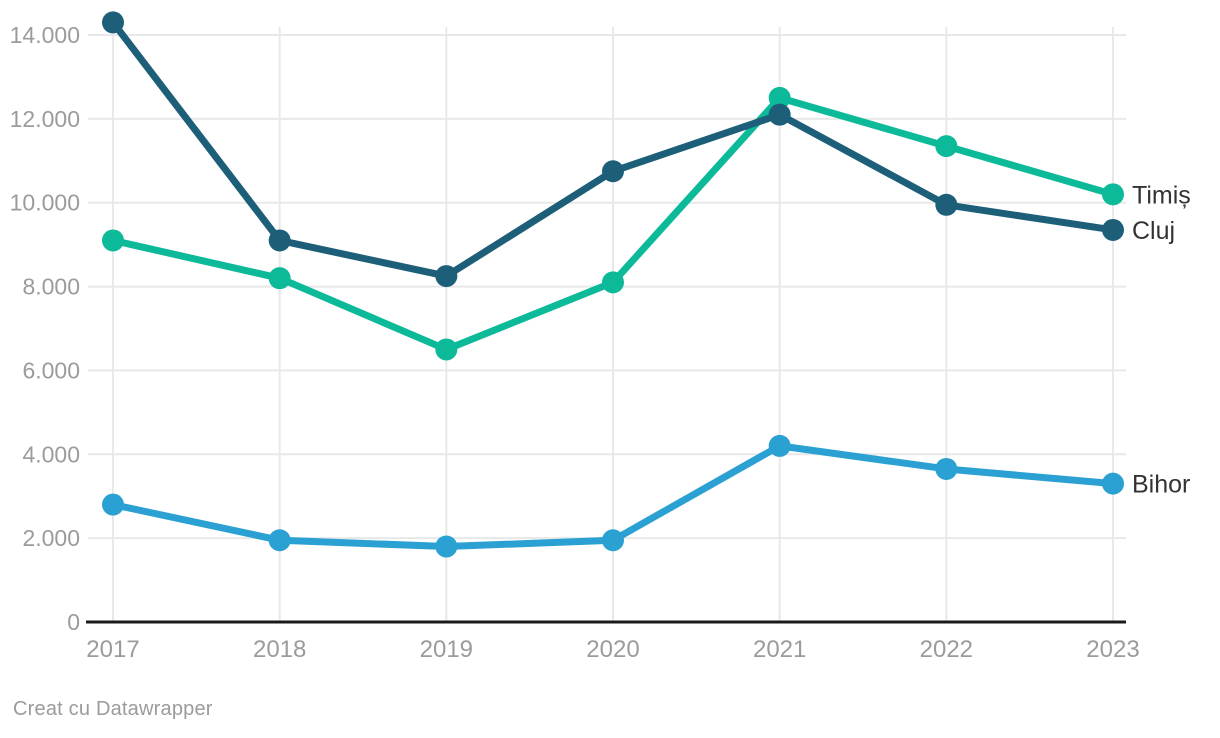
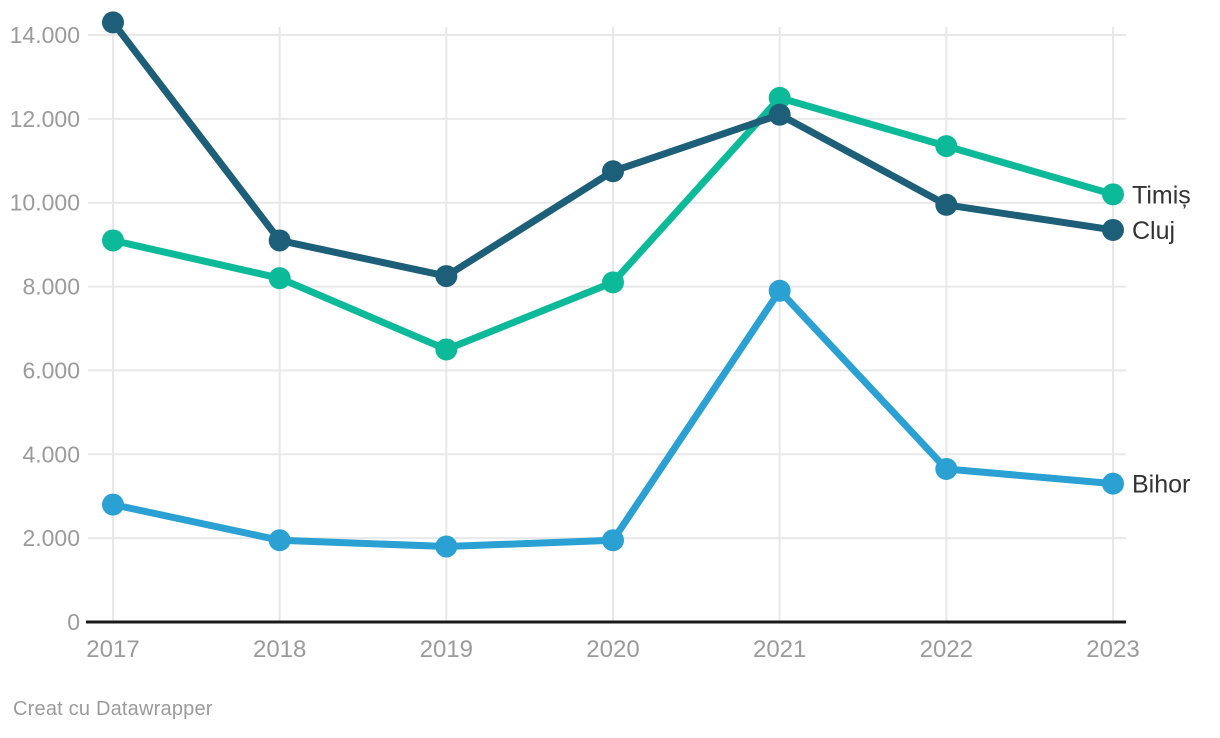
Bihor/2021: 4200 -> 7900
